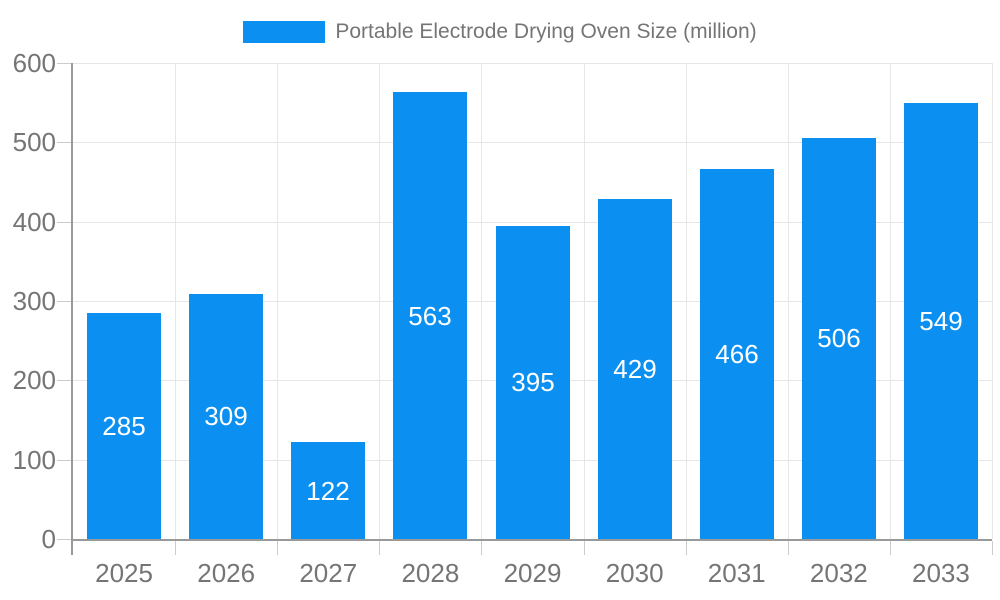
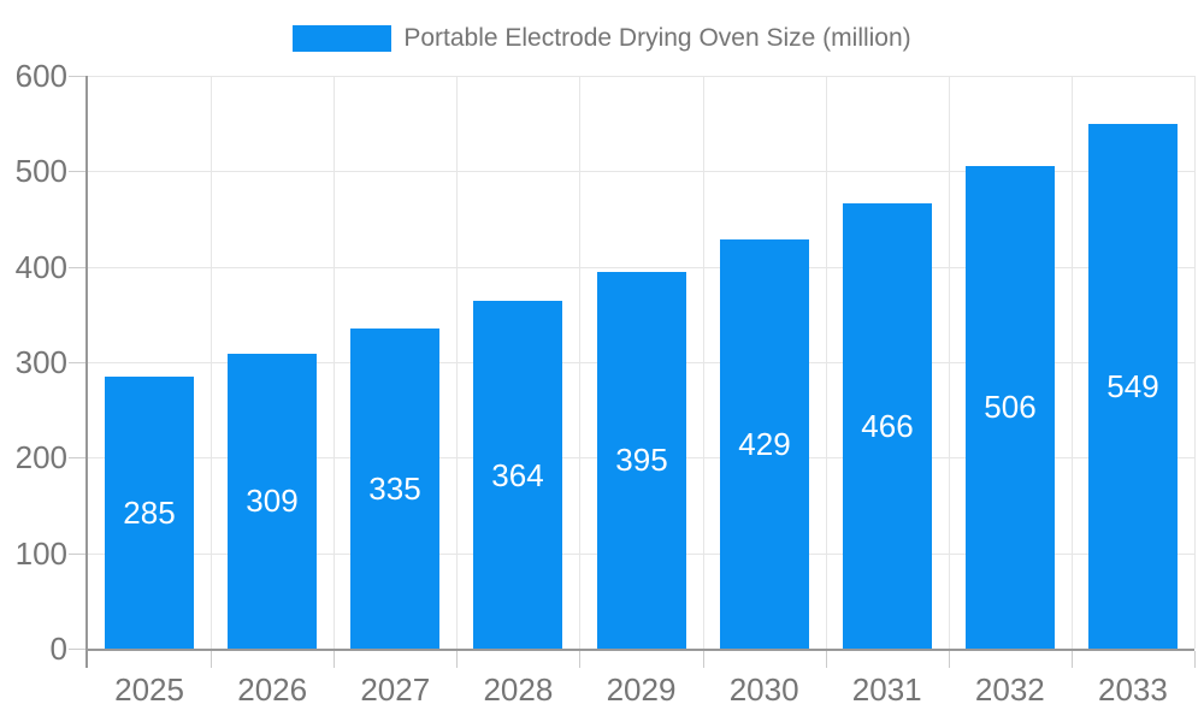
2027: 122 -> 335
2028: 563 -> 364
